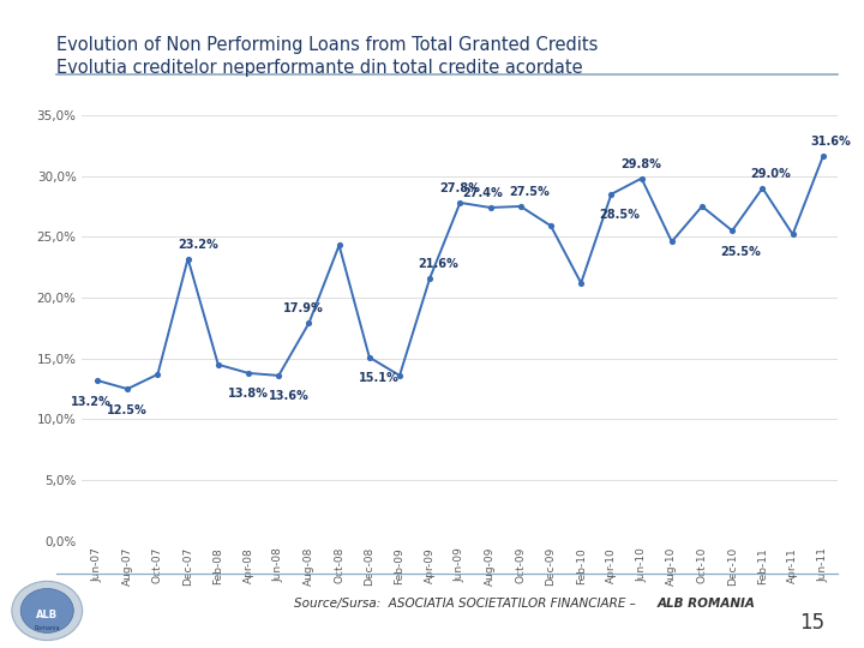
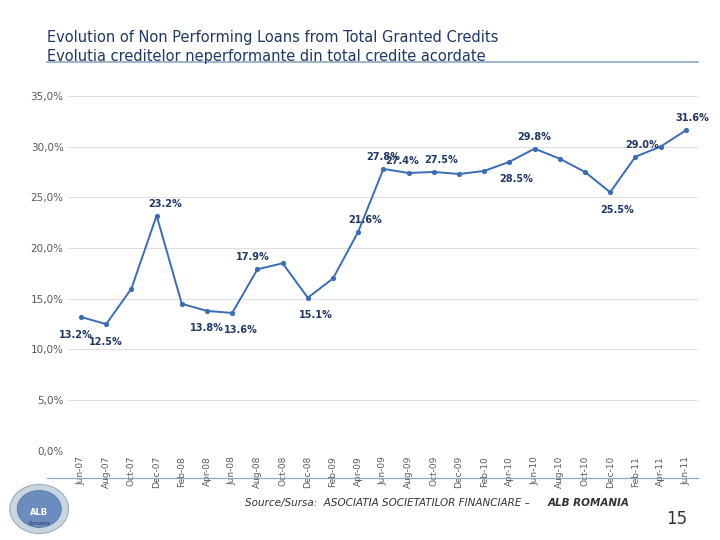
Oct-07: 13,7% -> 16,0%
Oct-08: 24,3% -> 18,5%
Feb-09: 13,6% -> 17,0%
Dec-09: 25,9% -> 27,3%
Feb-10: 21,2% -> 27,6%
Aug-10: 24,6% -> 28,8%
Apr-11: 25,2% -> 30,0%
